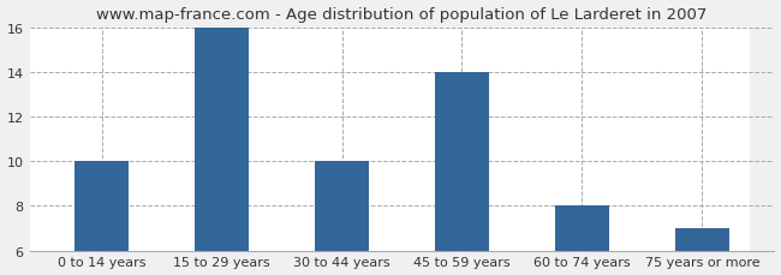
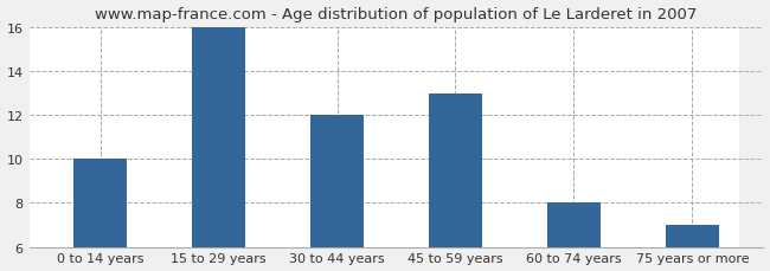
30 to 44 years: 10 -> 12
45 to 59 years: 14 -> 13
